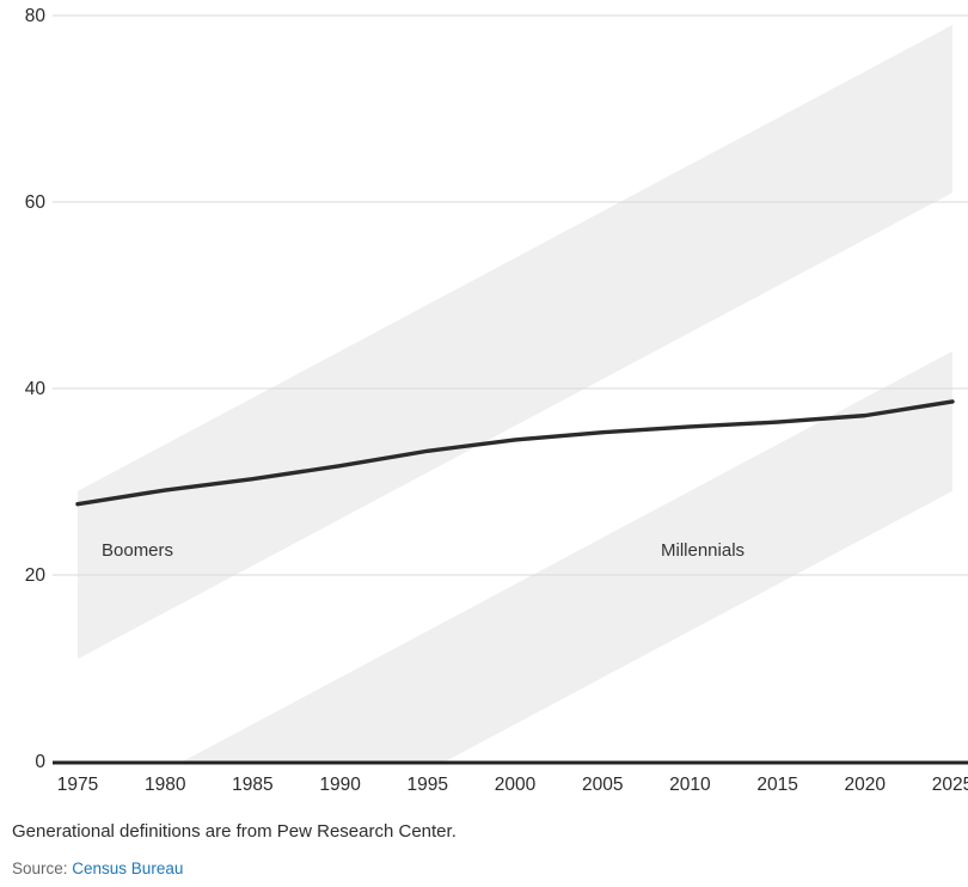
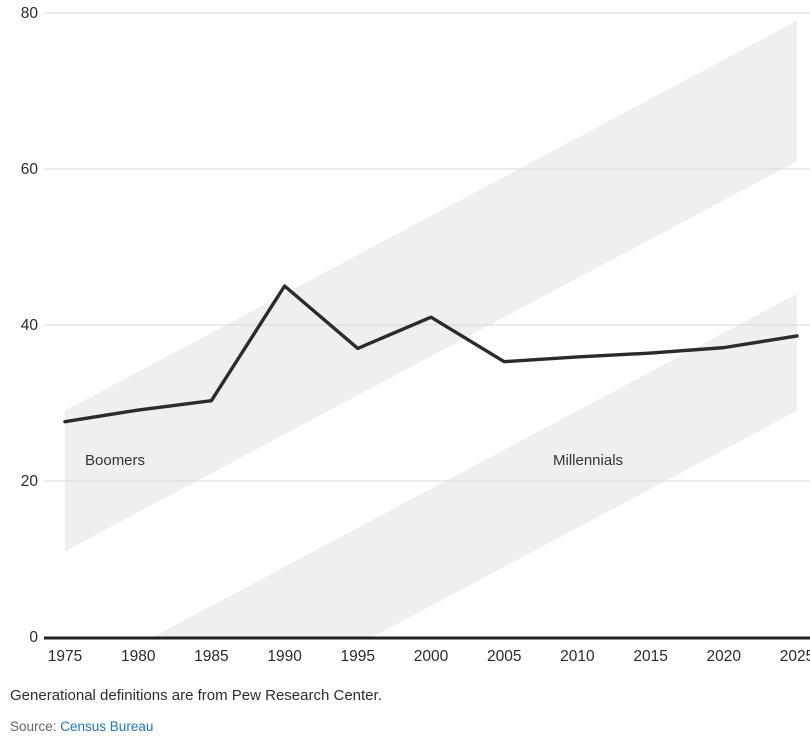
1990: 32 -> 45
1995: 33 -> 37
2000: 34 -> 41
